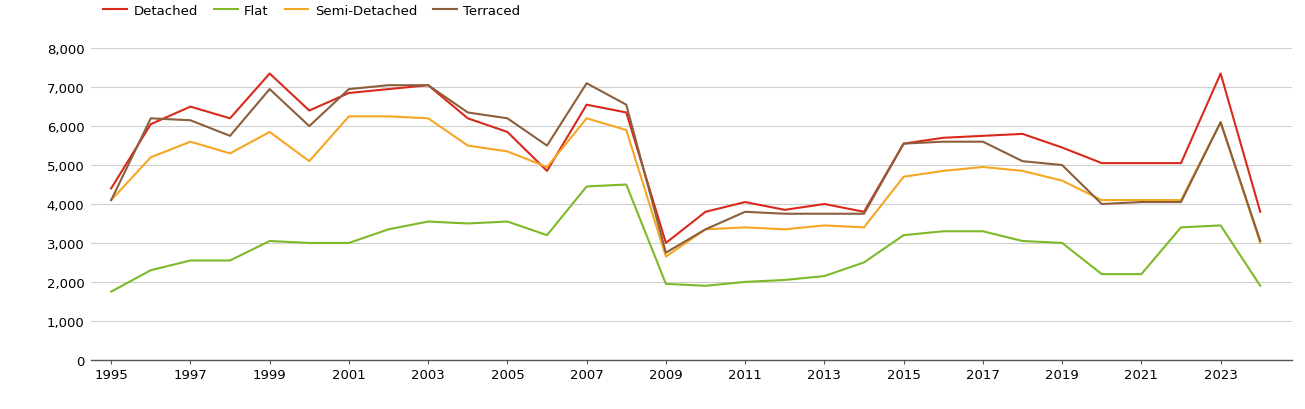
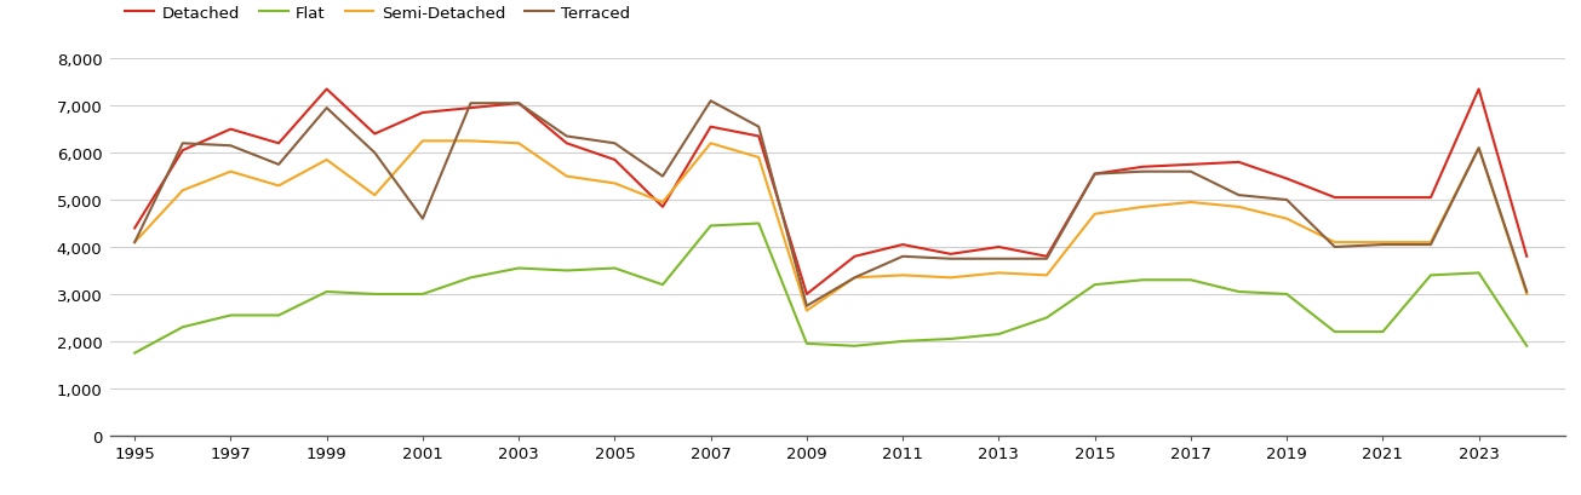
Terraced/2001: 6,950 -> 4,600
